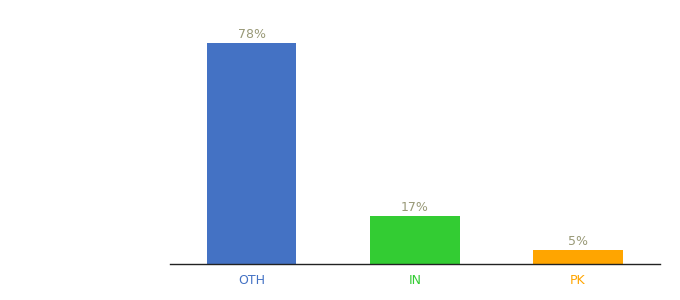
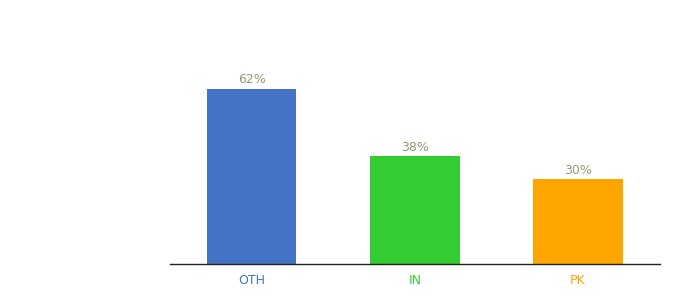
OTH: 78% -> 62%
IN: 17% -> 38%
PK: 5% -> 30%
